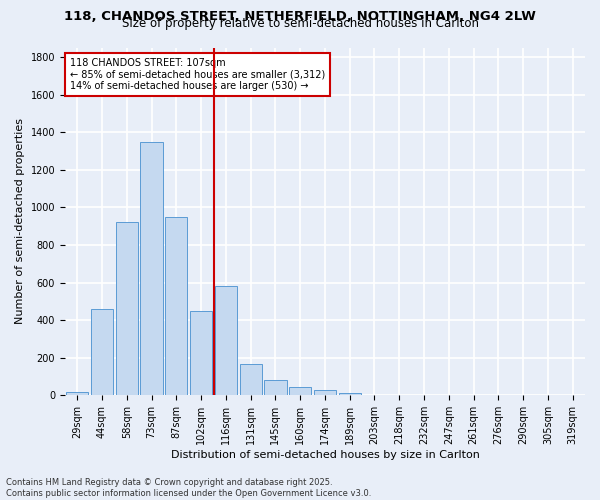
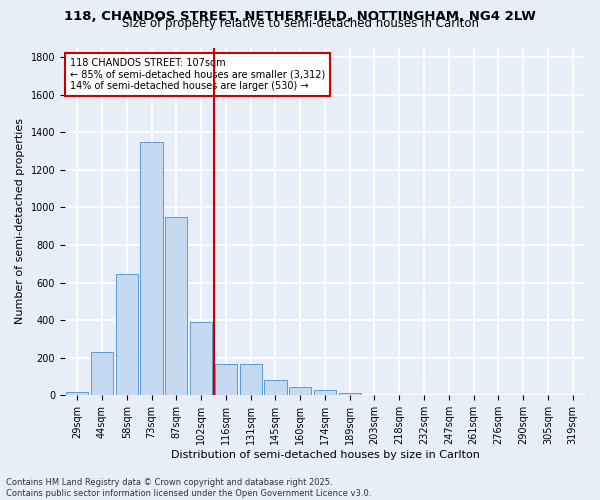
44sqm: 460 -> 230
58sqm: 920 -> 640
102sqm: 450 -> 390
116sqm: 580 -> 160
